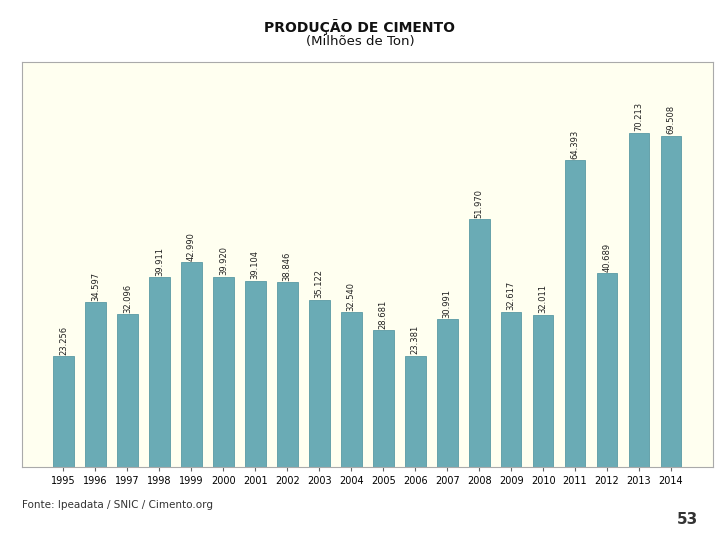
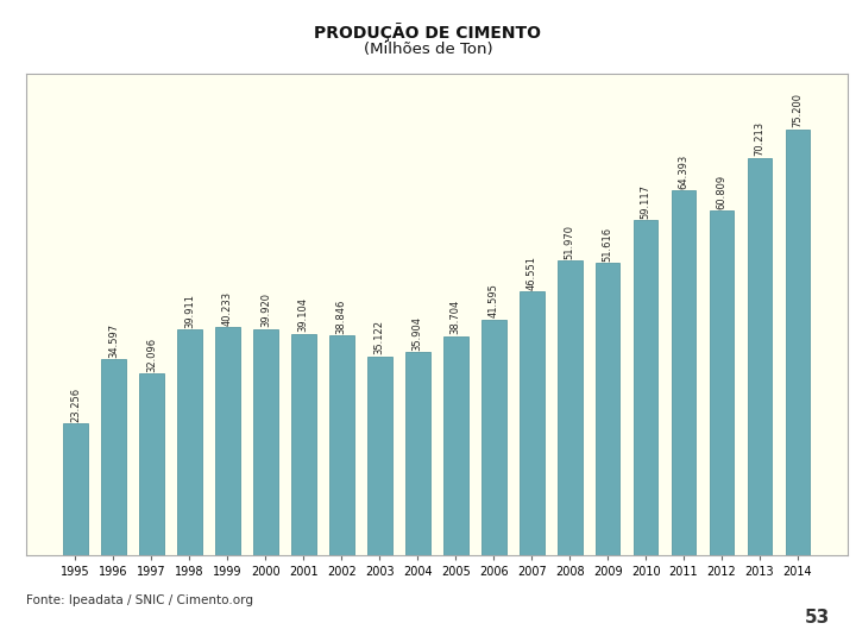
1999: 42.990 -> 40.233
2004: 32.540 -> 35.904
2005: 28.681 -> 38.704
2006: 23.381 -> 41.595
2007: 30.991 -> 46.551
2009: 32.617 -> 51.616
2010: 32.011 -> 59.117
2012: 40.689 -> 60.809
2014: 69.508 -> 75.200
